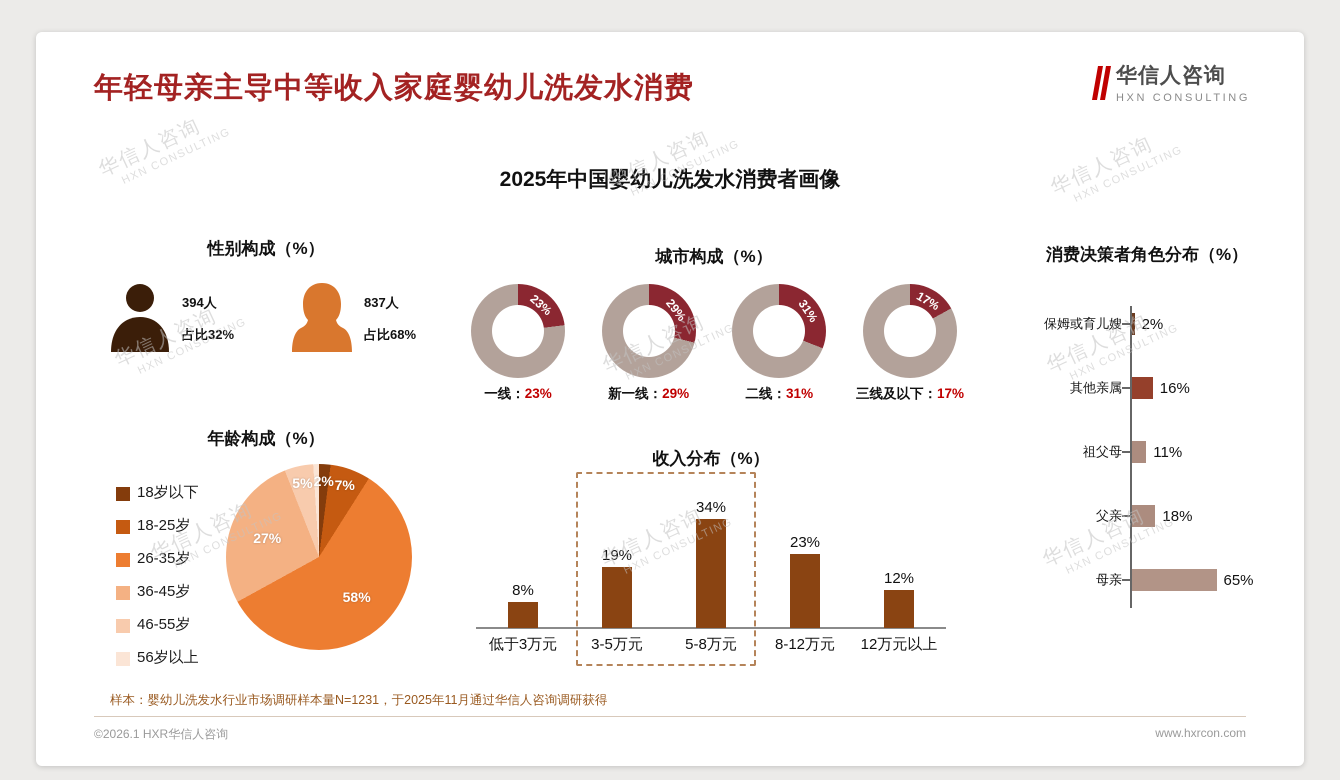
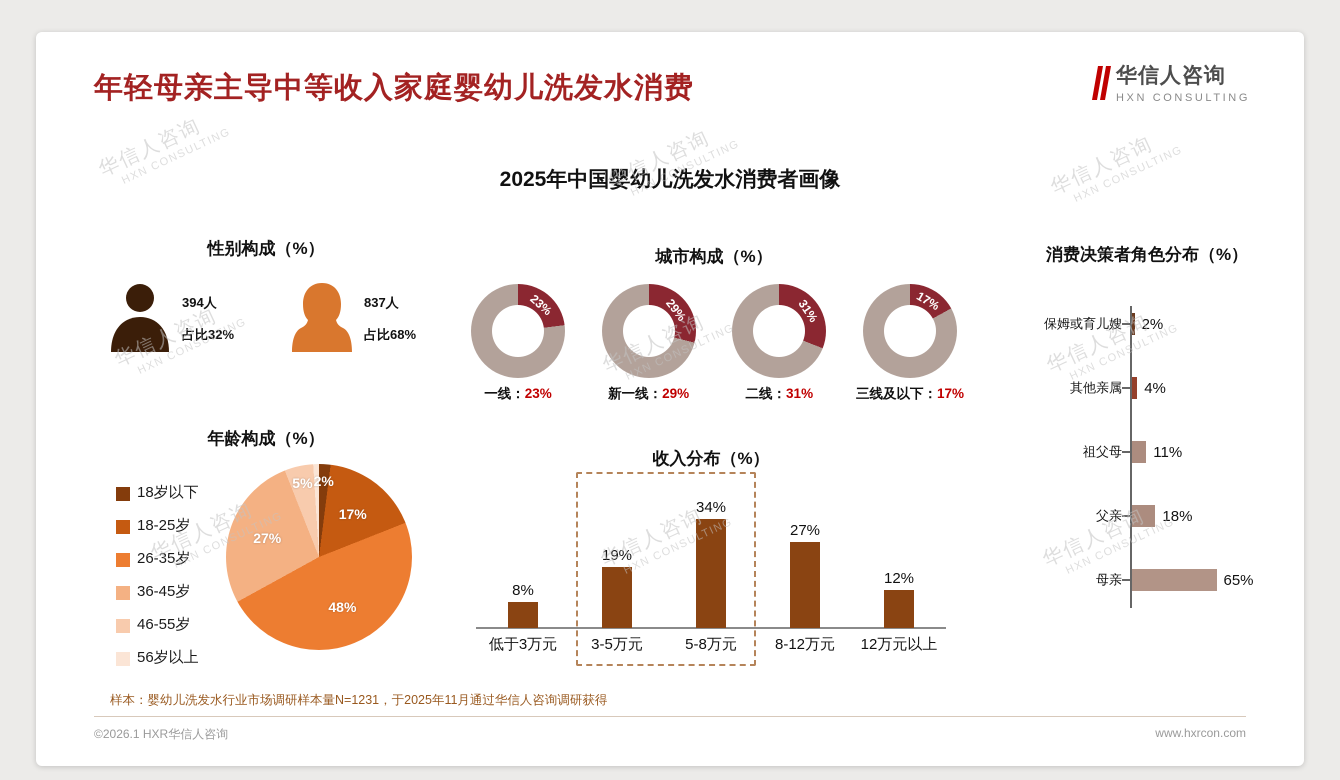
年龄构成（%）/18-25岁: 7% -> 17%
年龄构成（%）/26-35岁: 58% -> 48%
收入分布（%）/8-12万元: 23% -> 27%
消费决策者角色分布（%）/其他亲属: 16% -> 4%
